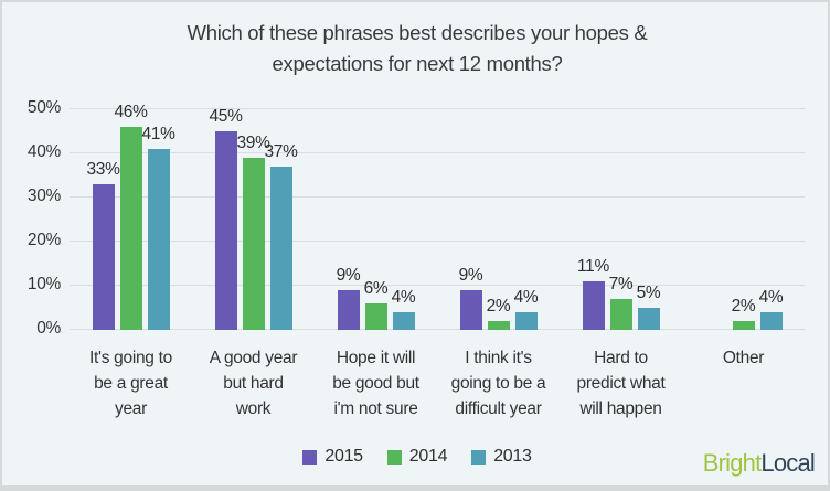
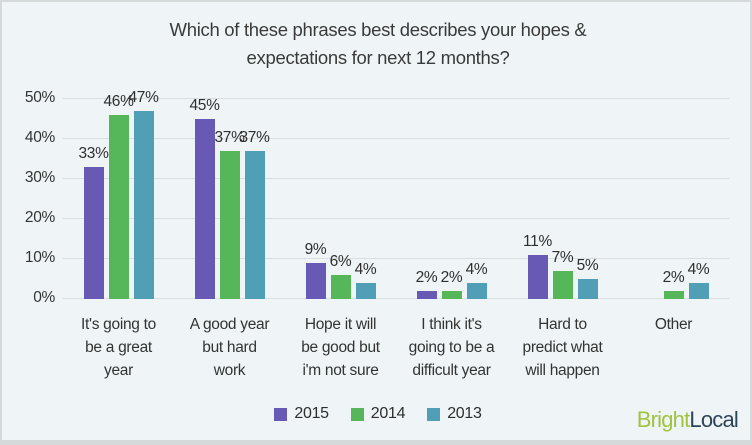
2013/It's going to be a great year: 41% -> 47%
2014/A good year but hard work: 39% -> 37%
2015/I think it's going to be a difficult year: 9% -> 2%
